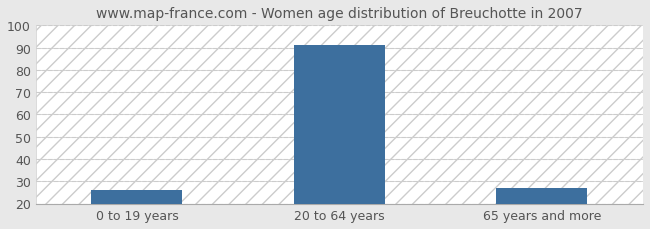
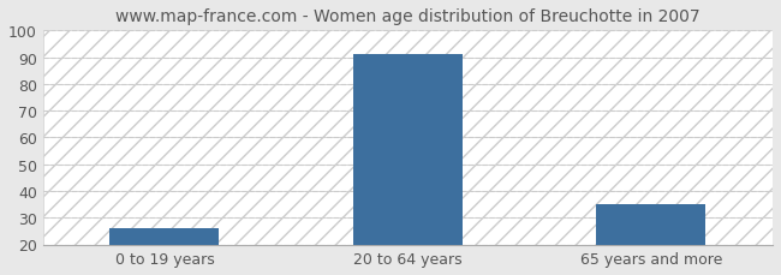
65 years and more: 27 -> 35
